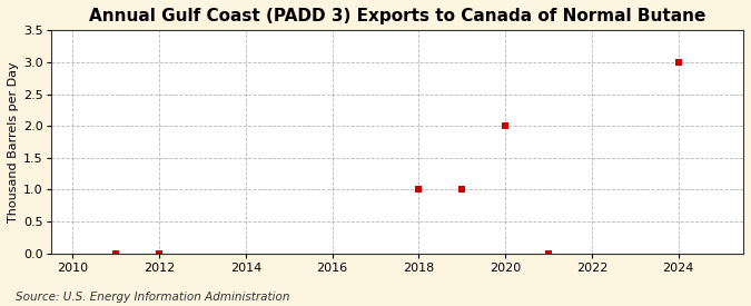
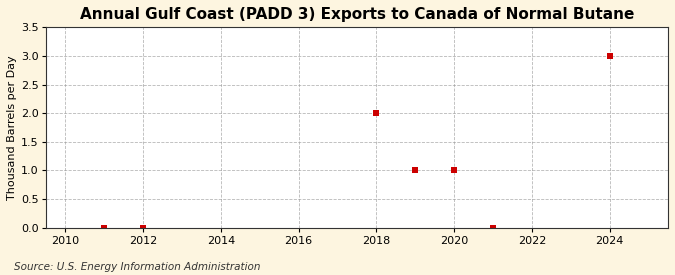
2018: 1 -> 2
2020: 2 -> 1
